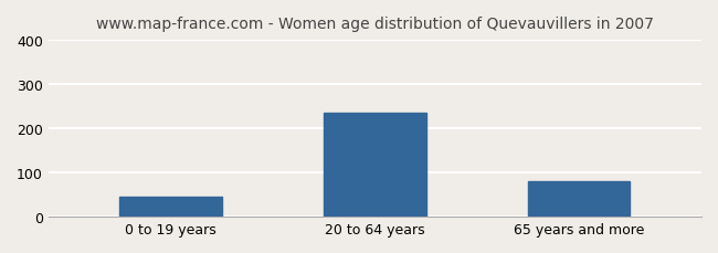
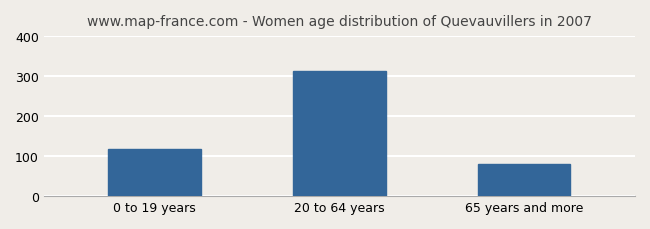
0 to 19 years: 45 -> 118
20 to 64 years: 235 -> 314
